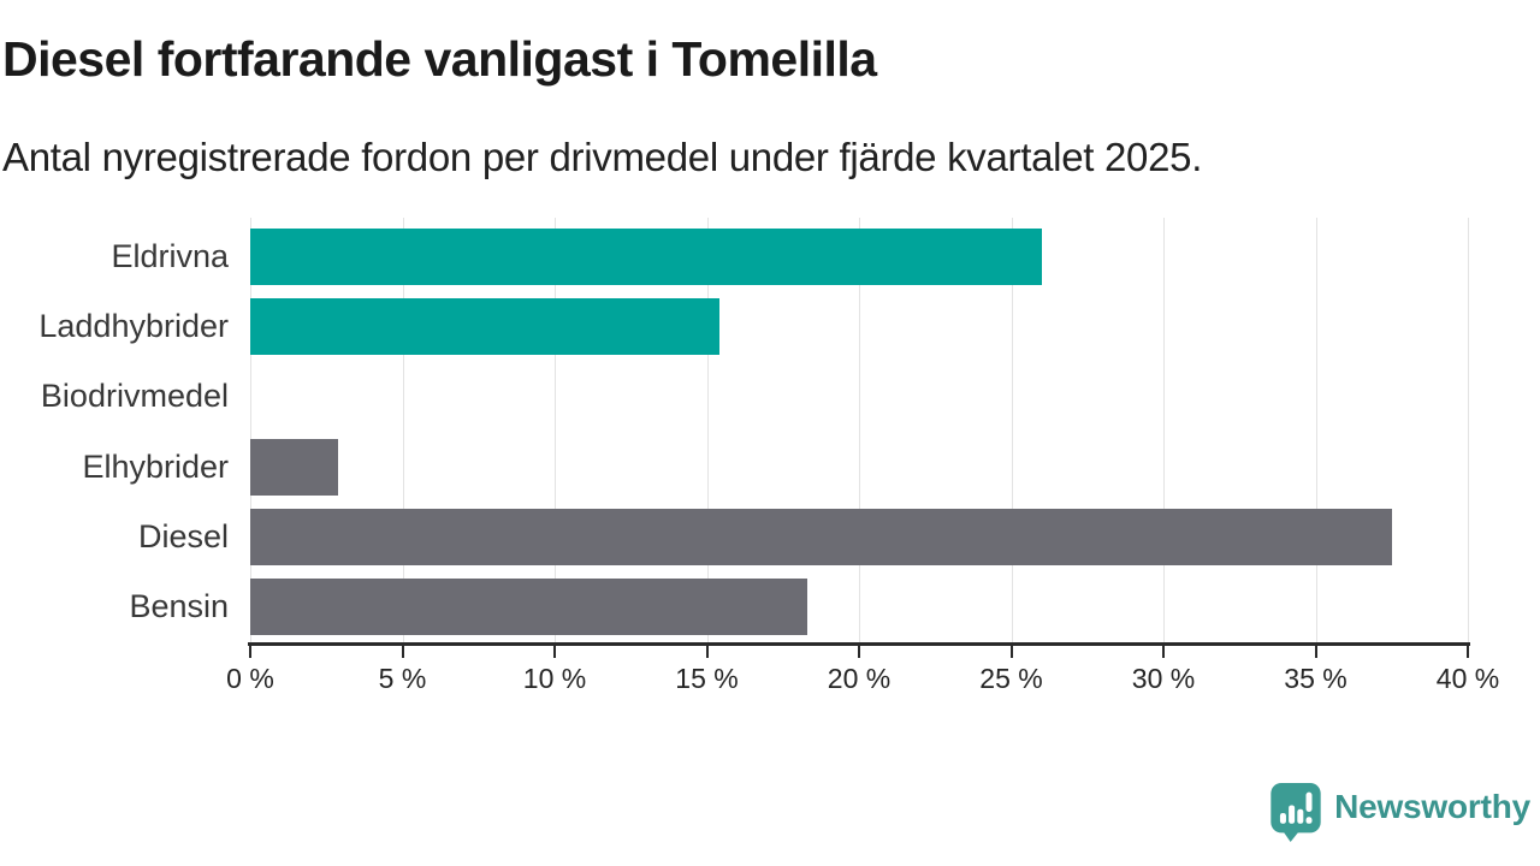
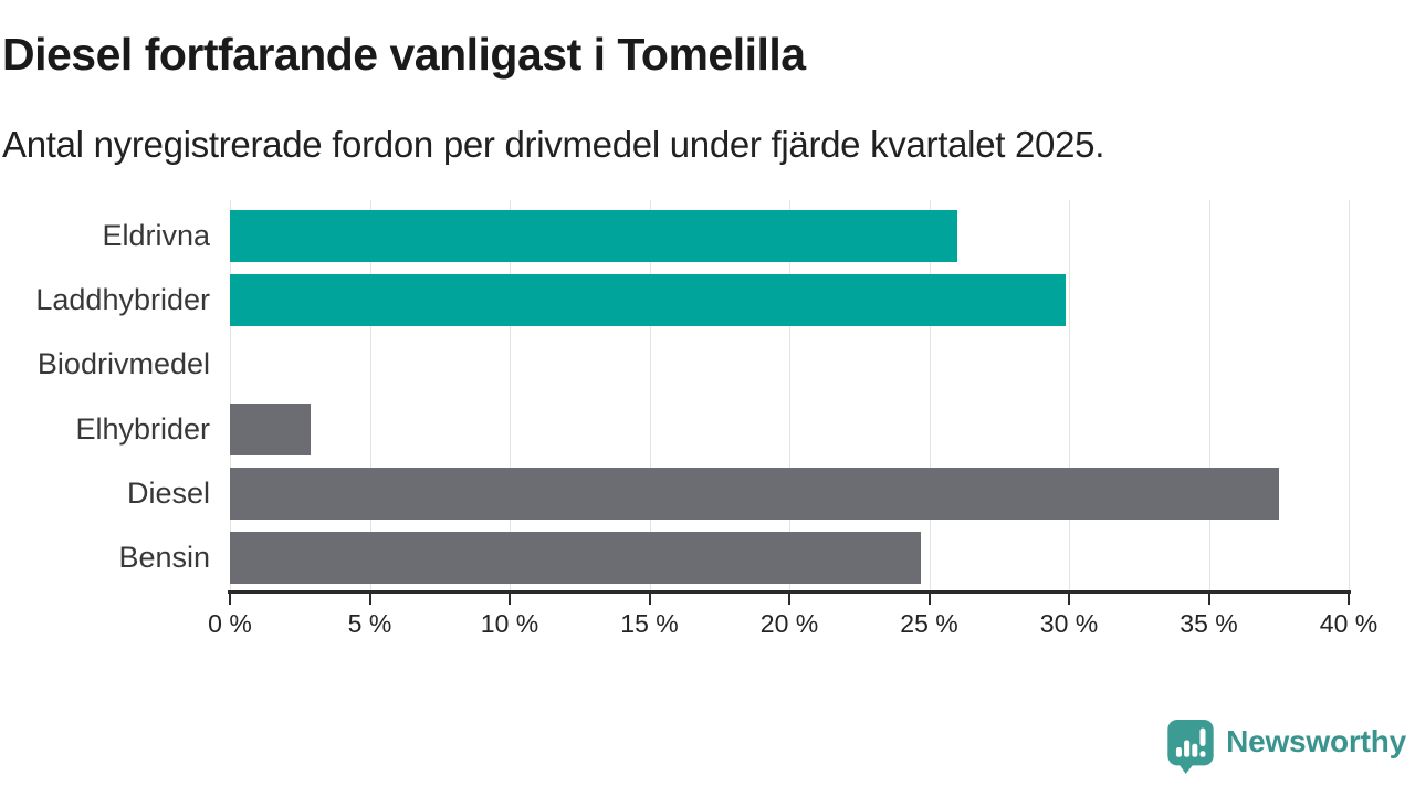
Laddhybrider: 15.4% -> 29.9%
Bensin: 18.3% -> 24.7%
